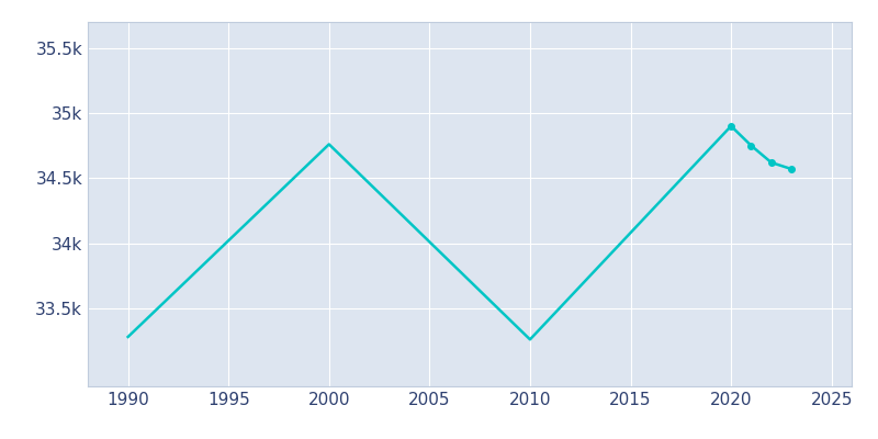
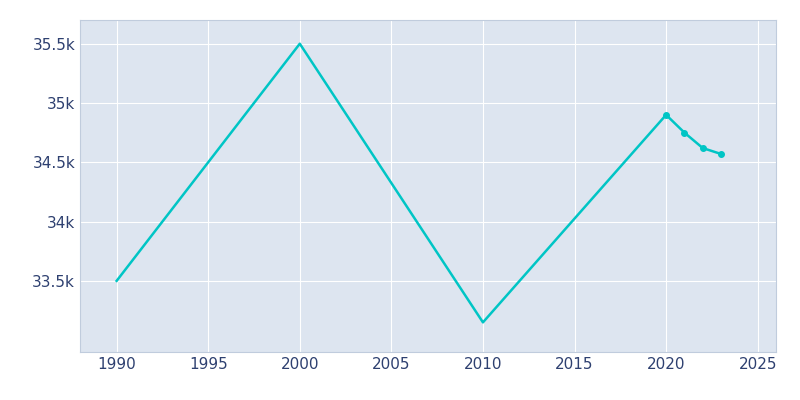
1990: 33.28k -> 33.50k
2000: 34.76k -> 35.50k
2010: 33.26k -> 33.15k
